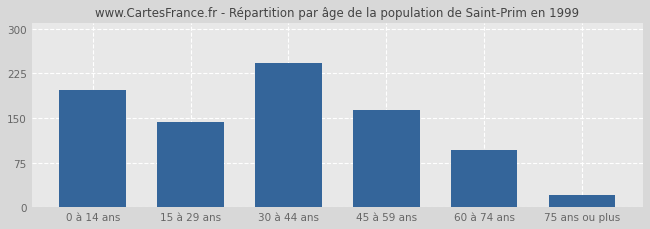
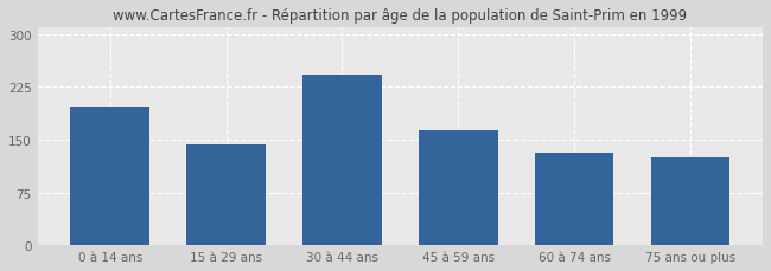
60 à 74 ans: 97 -> 132
75 ans ou plus: 20 -> 124
